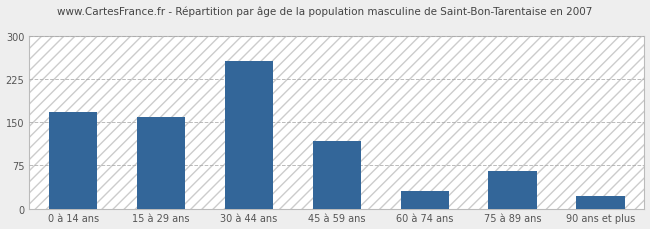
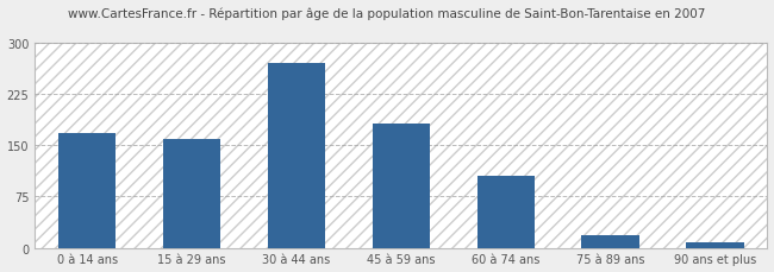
30 à 44 ans: 256 -> 270
45 à 59 ans: 118 -> 182
60 à 74 ans: 30 -> 105
75 à 89 ans: 66 -> 18
90 ans et plus: 22 -> 8
